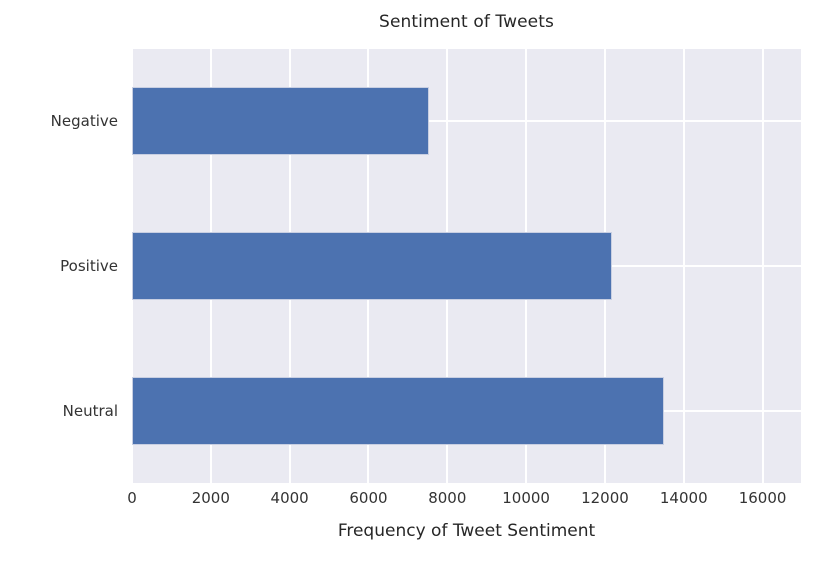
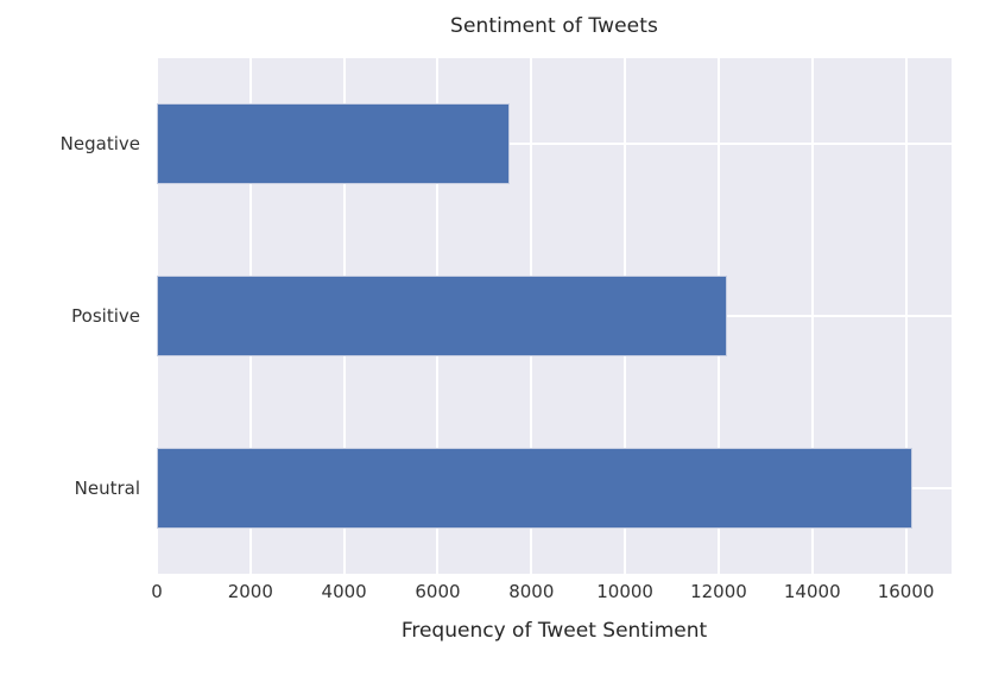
Neutral: 13500 -> 16100
